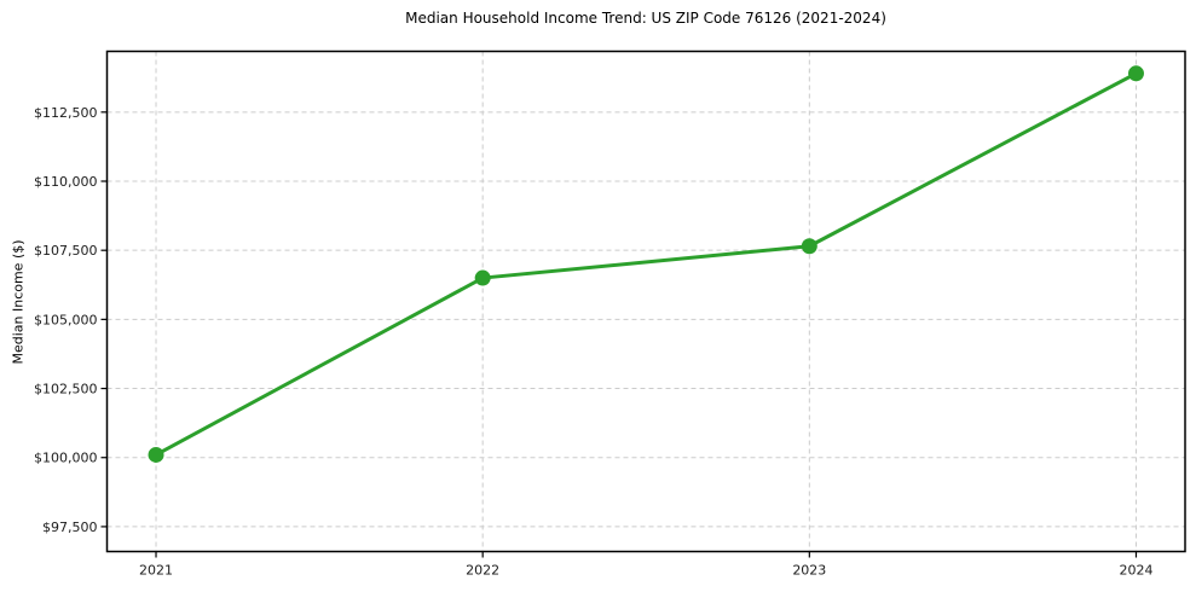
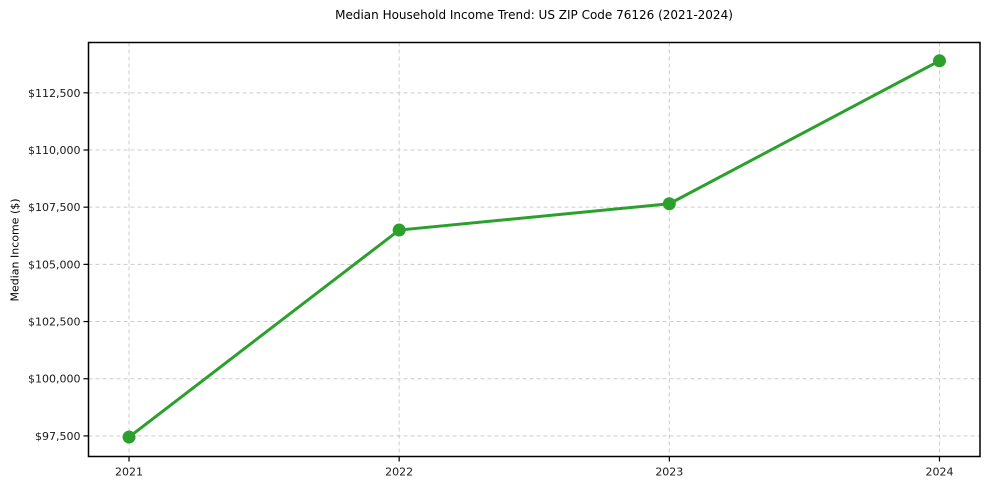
2021: $100100 -> $97400
